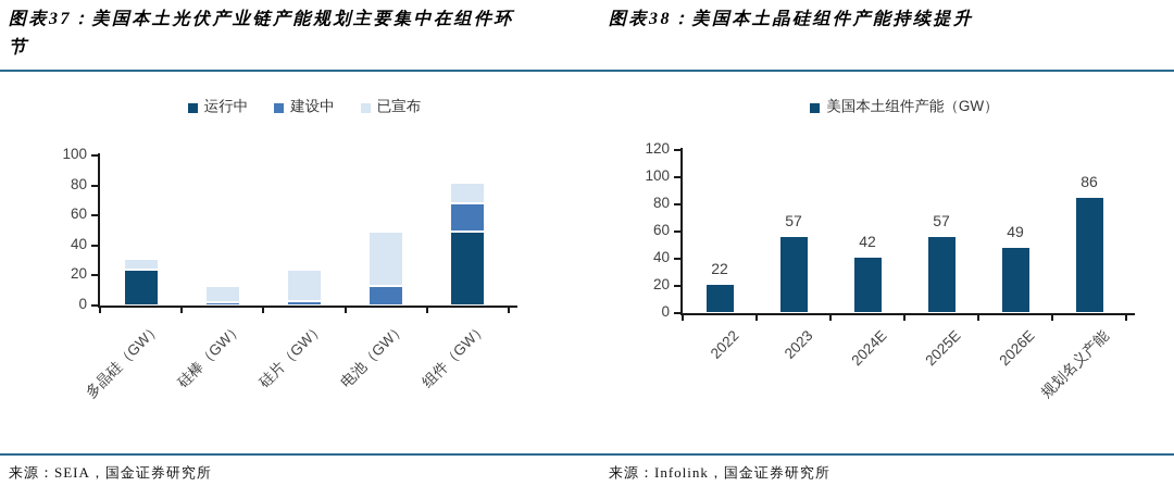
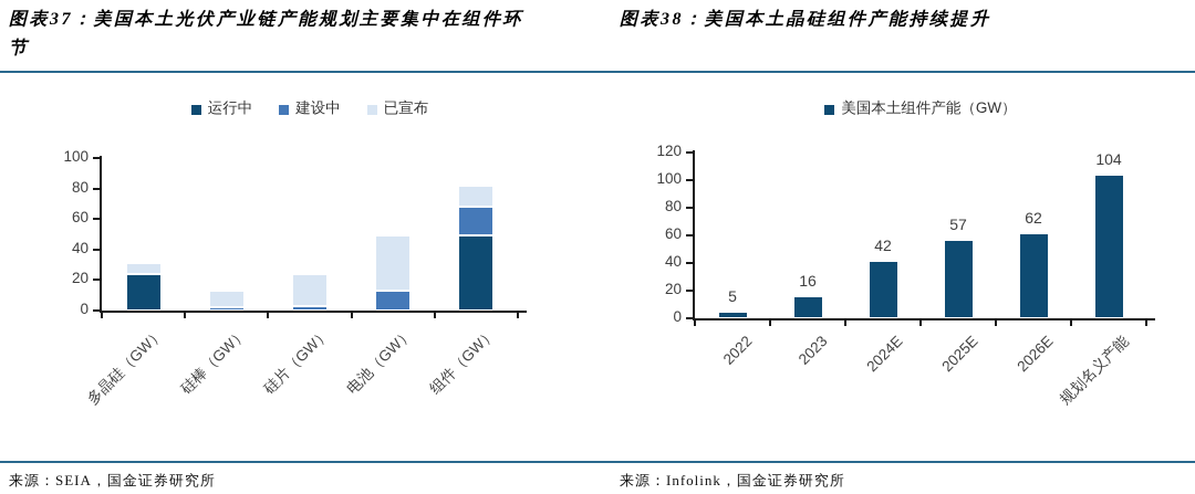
美国本土组件产能（GW）/2022: 22 -> 5
美国本土组件产能（GW）/2023: 57 -> 16
美国本土组件产能（GW）/2026E: 49 -> 62
美国本土组件产能（GW）/规划名义产能: 86 -> 104
